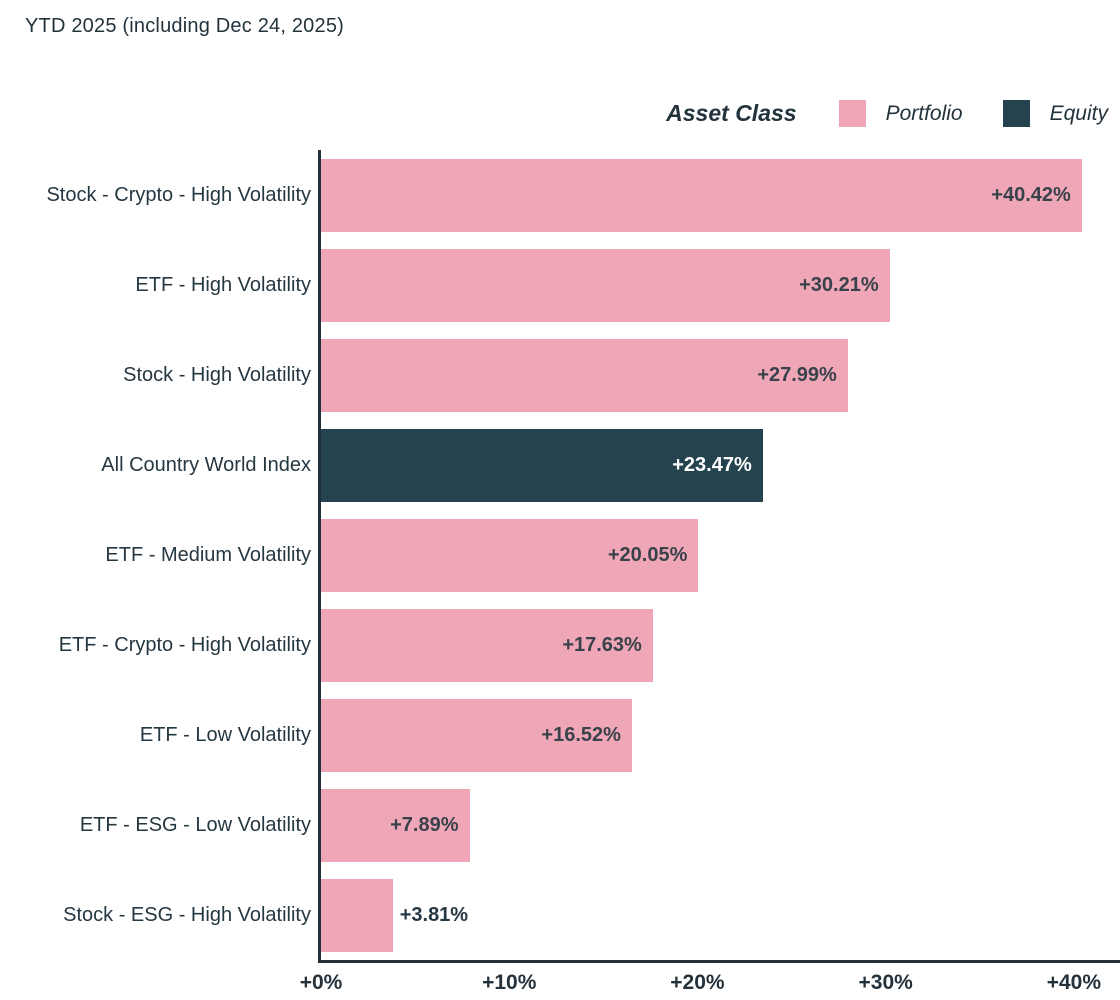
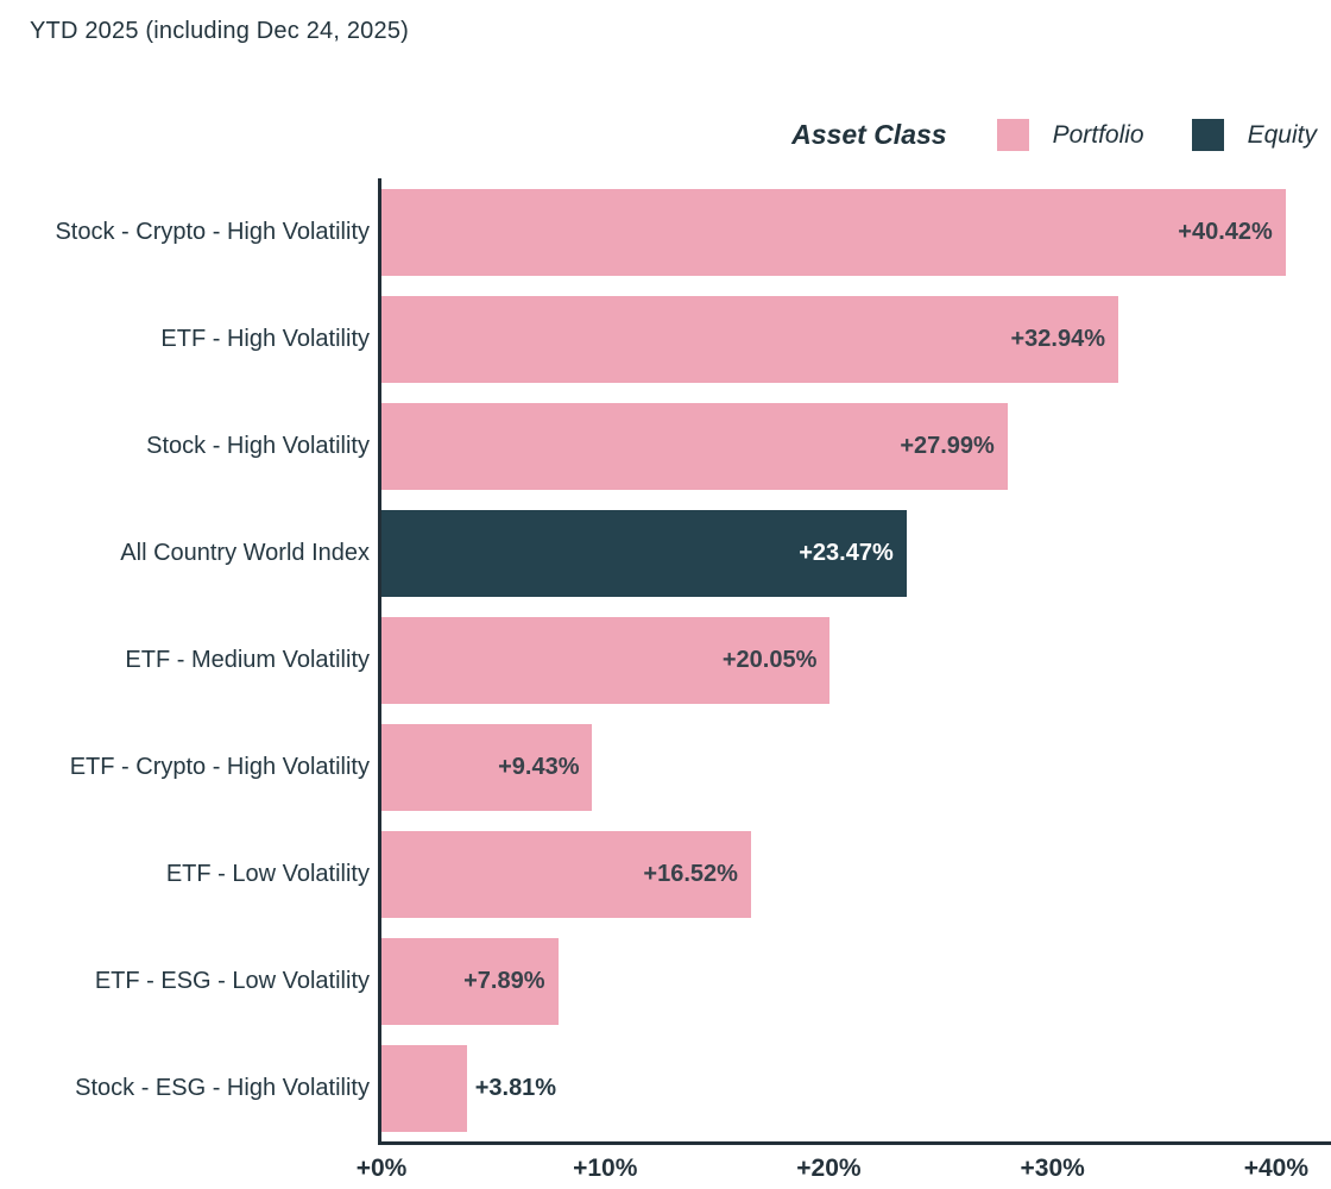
ETF - High Volatility: +30.21% -> +32.94%
ETF - Crypto - High Volatility: +17.63% -> +9.43%
